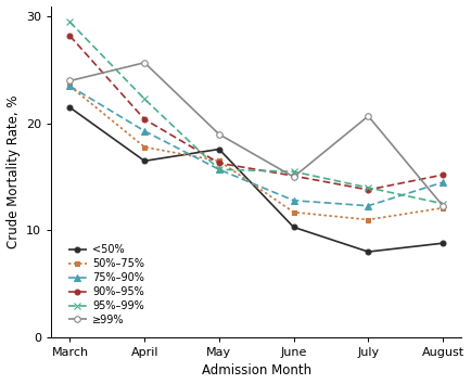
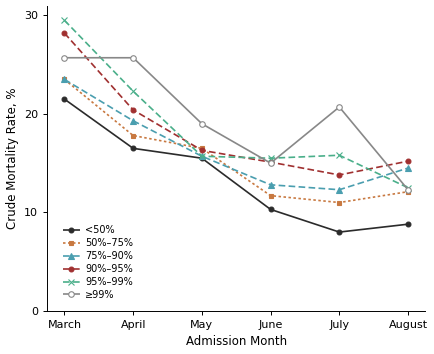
≥99%/March: 24.0 -> 25.7
<50%/May: 17.6 -> 15.5
95%–99%/July: 14.0 -> 15.8
